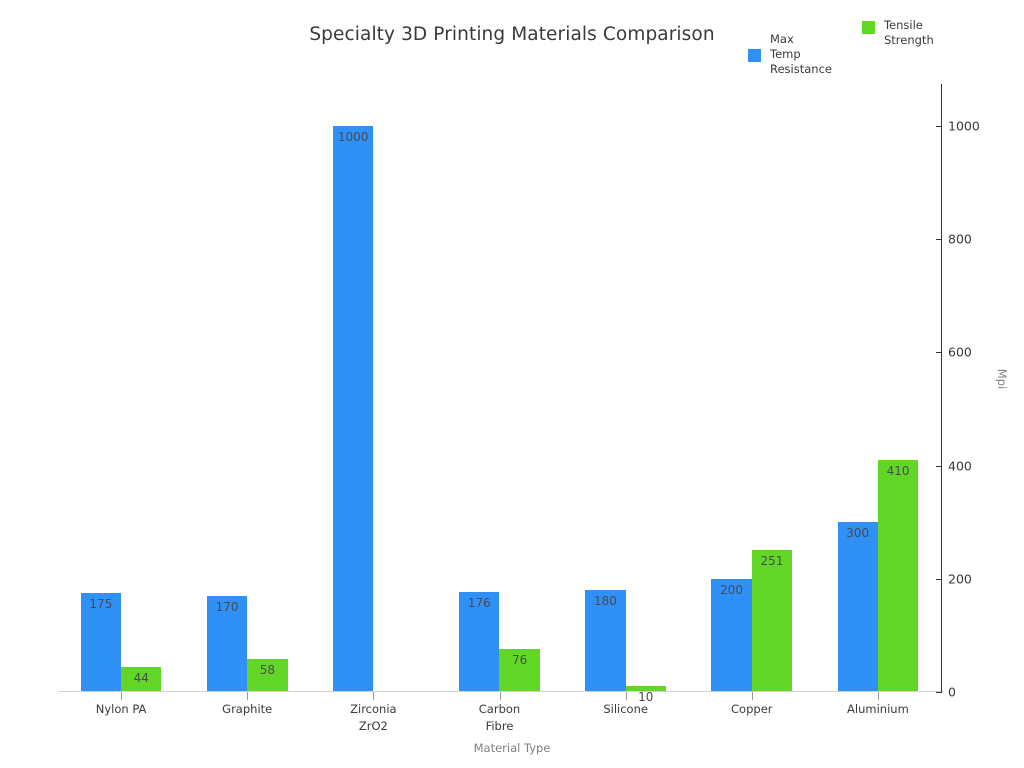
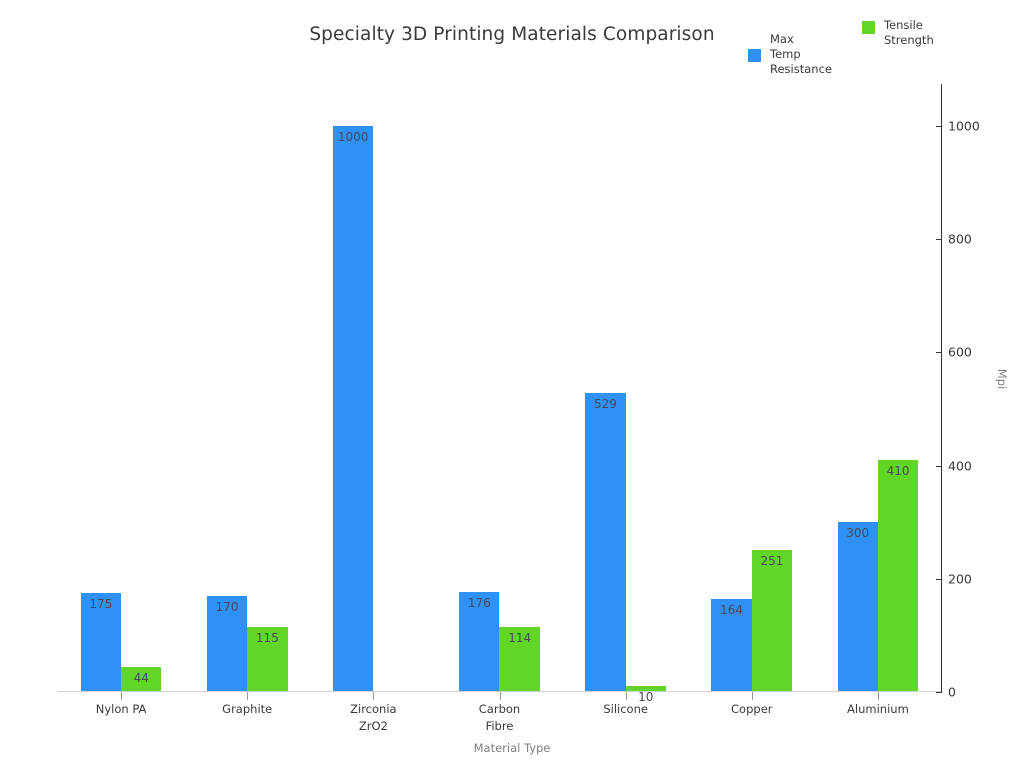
Tensile Strength/Graphite: 58 -> 115
Tensile Strength/Carbon Fibre: 76 -> 114
Max Temp Resistance/Silicone: 180 -> 529
Max Temp Resistance/Copper: 200 -> 164
